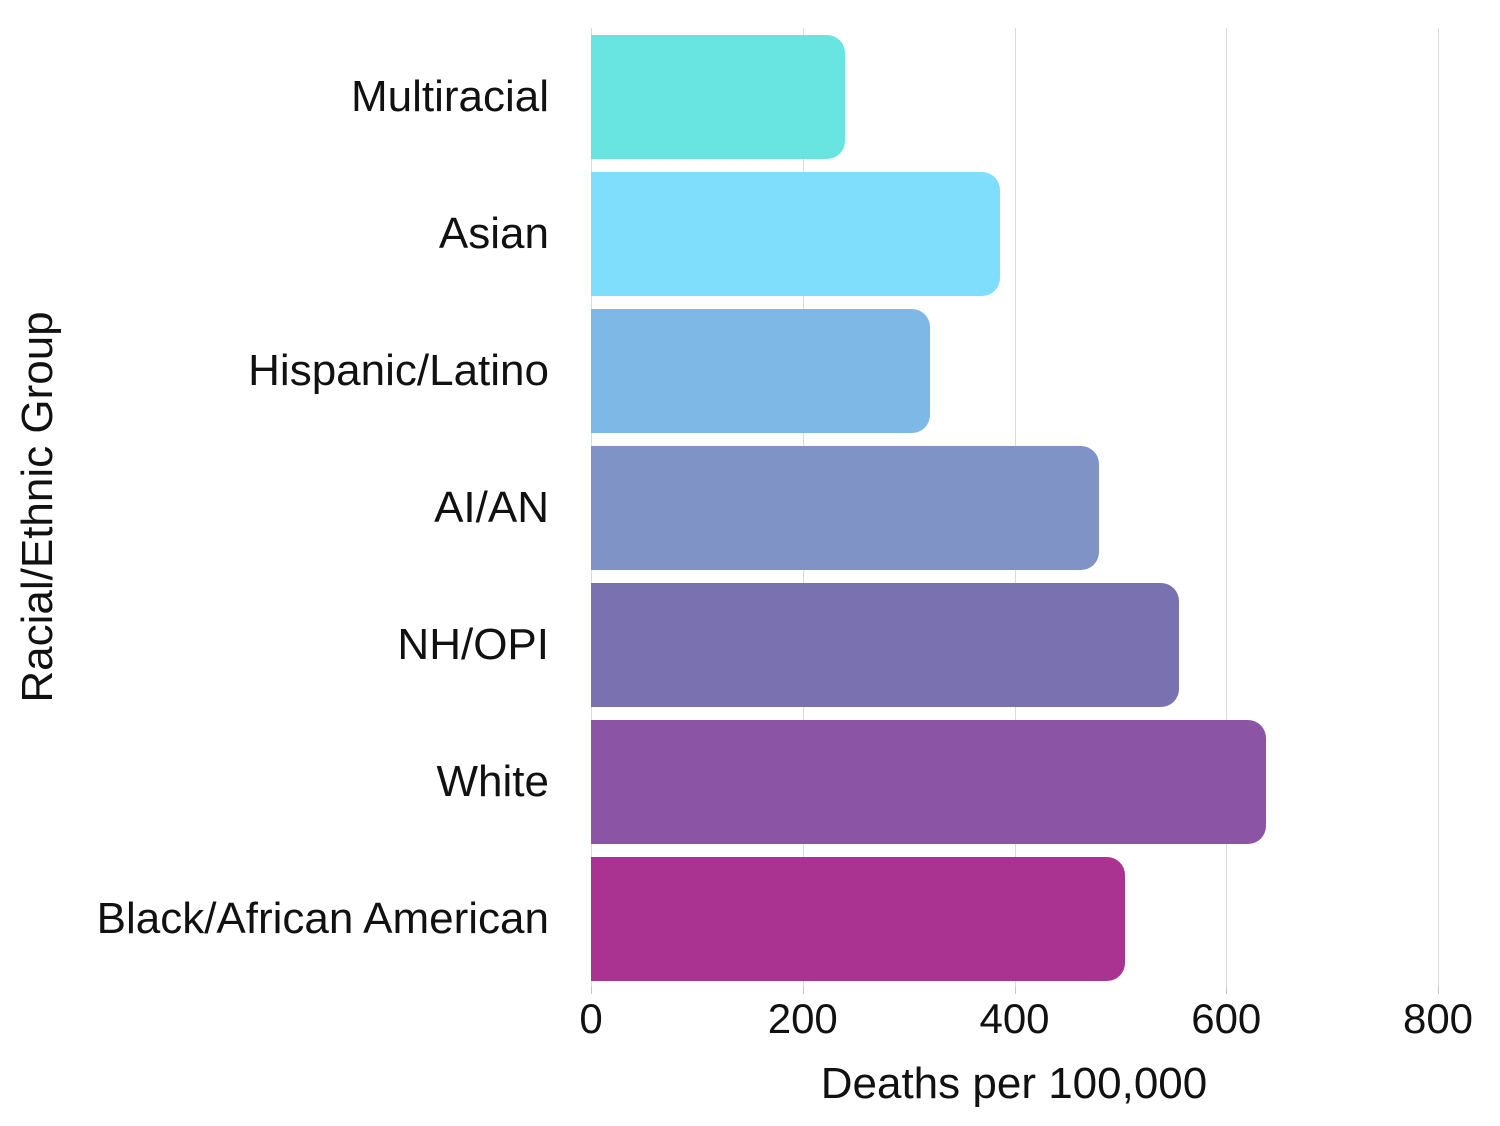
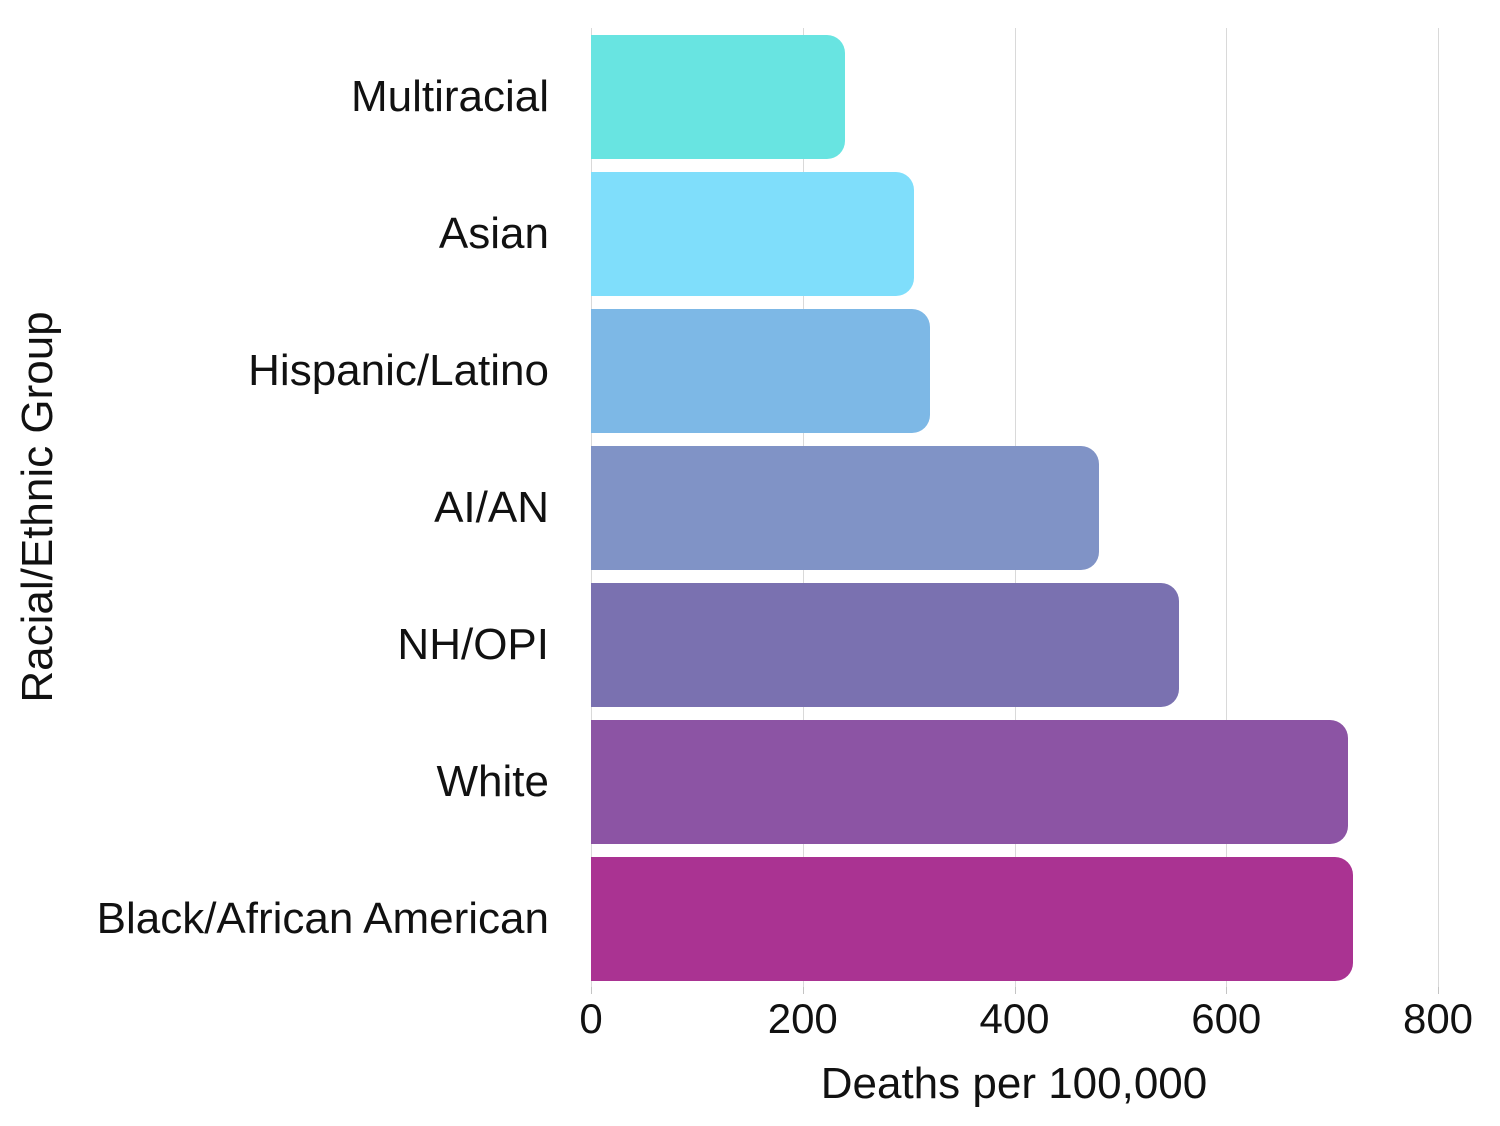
Asian: 386 -> 305
White: 638 -> 715
Black/African American: 504 -> 720
